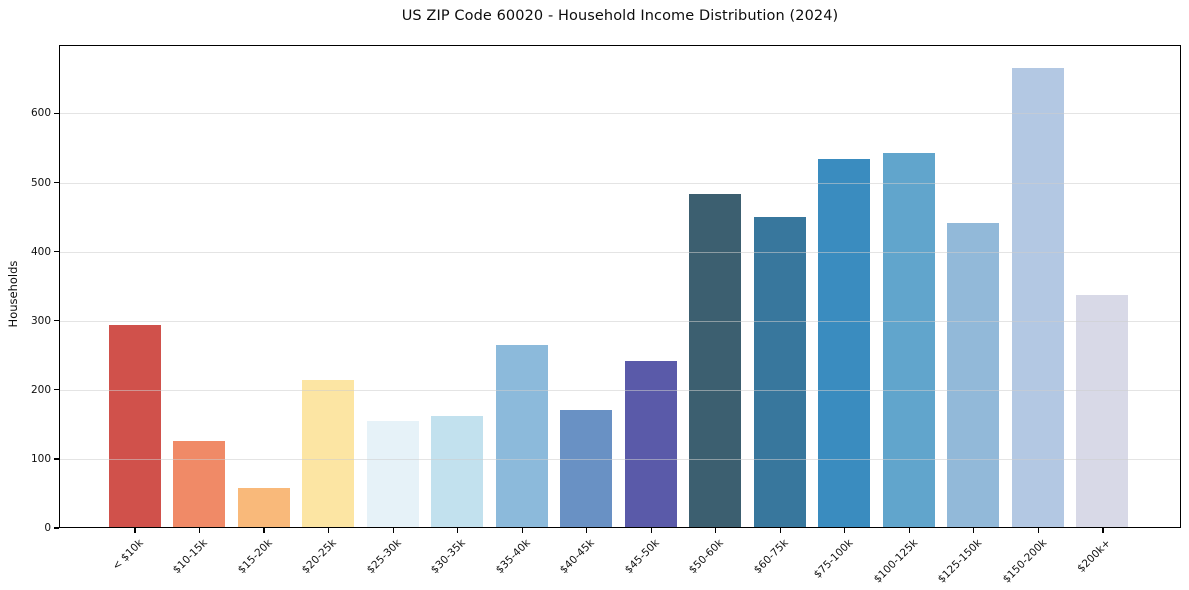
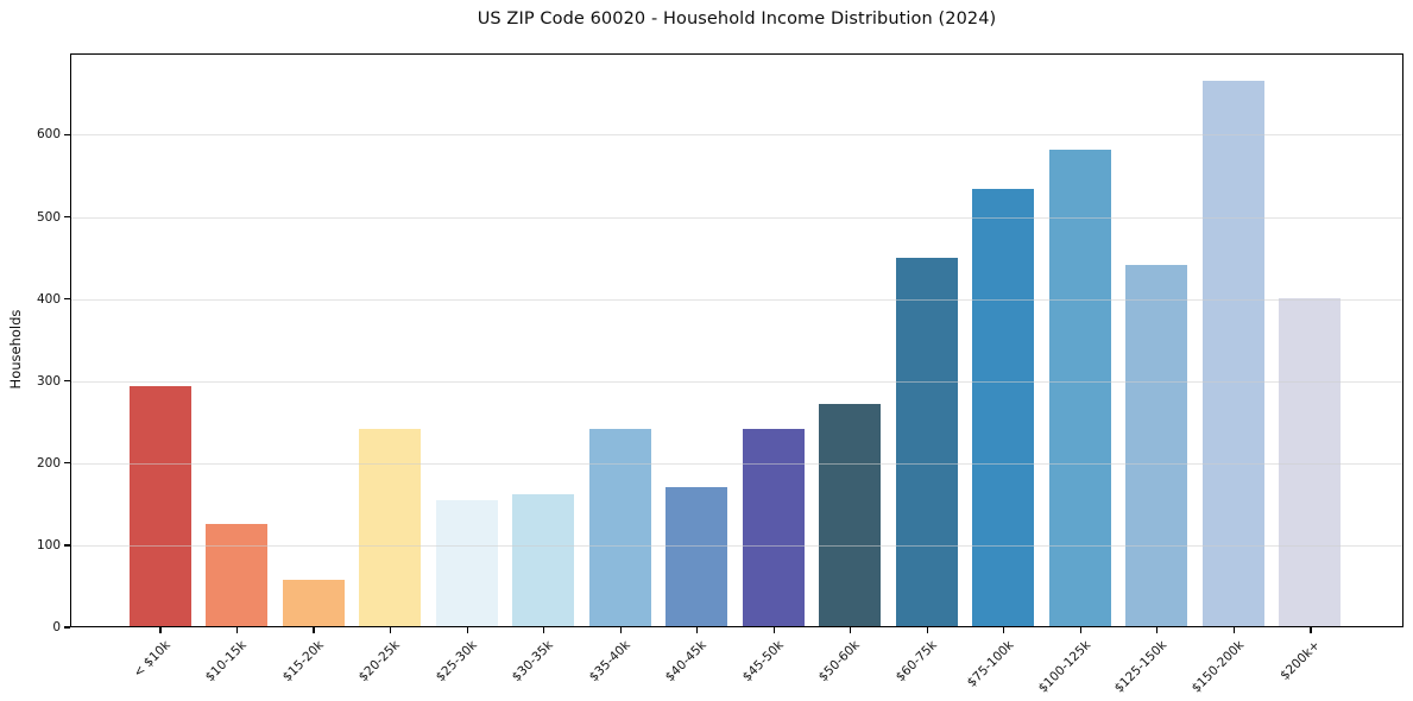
$20-25k: 210 -> 240
$35-40k: 260 -> 240
$50-60k: 480 -> 270
$100-125k: 540 -> 580
$200k+: 340 -> 400
